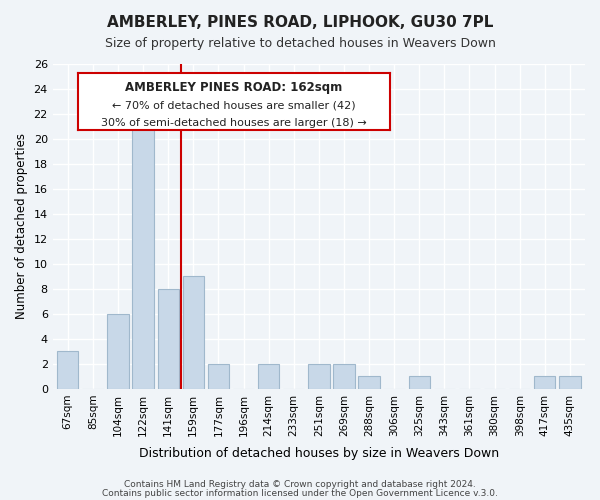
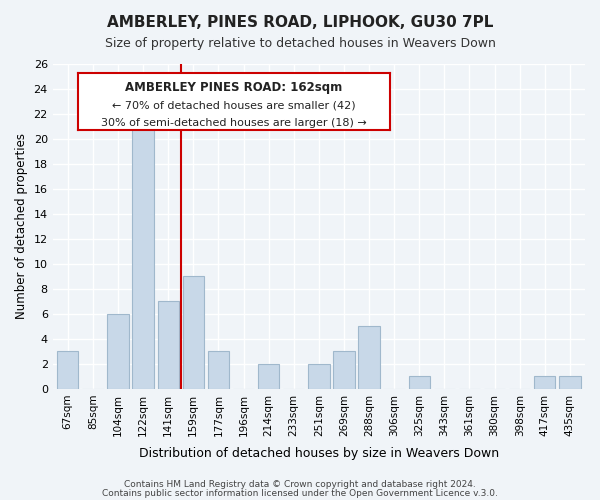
141sqm: 8 -> 7
177sqm: 2 -> 3
269sqm: 2 -> 3
288sqm: 1 -> 5
